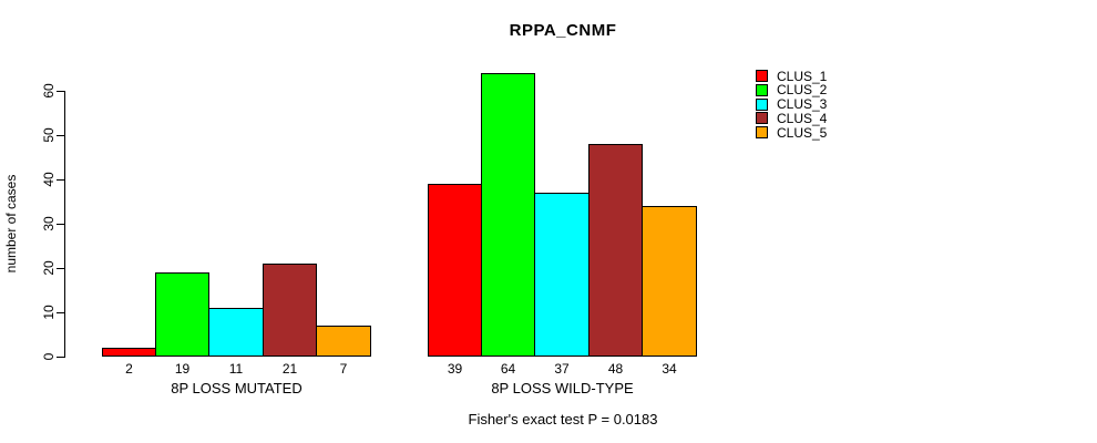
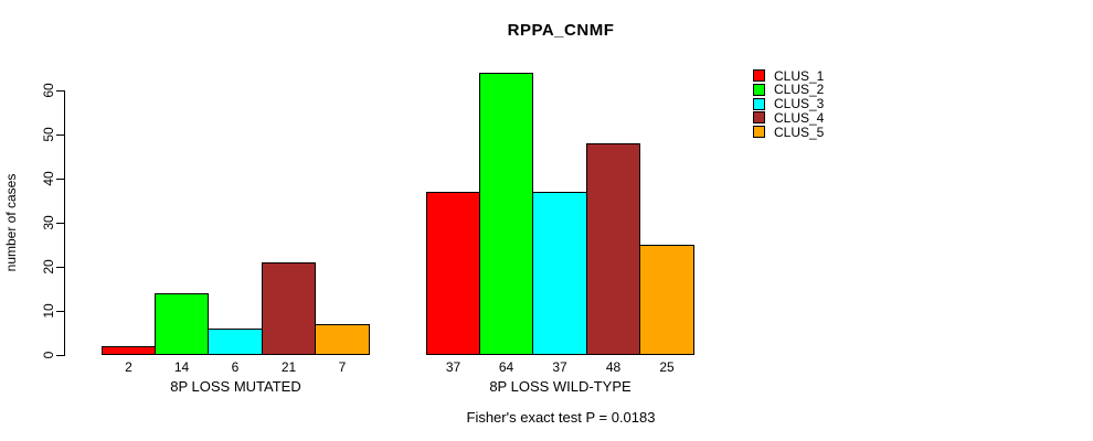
CLUS_2/8P LOSS MUTATED: 19 -> 14
CLUS_3/8P LOSS MUTATED: 11 -> 6
CLUS_1/8P LOSS WILD-TYPE: 39 -> 37
CLUS_5/8P LOSS WILD-TYPE: 34 -> 25
